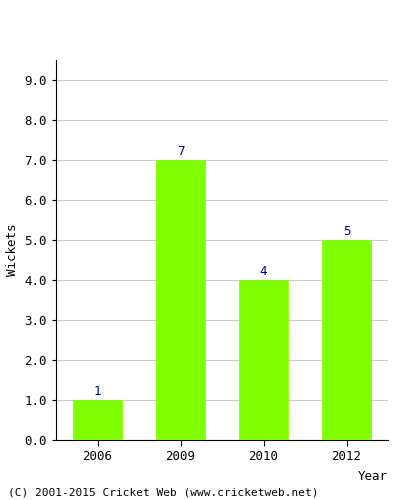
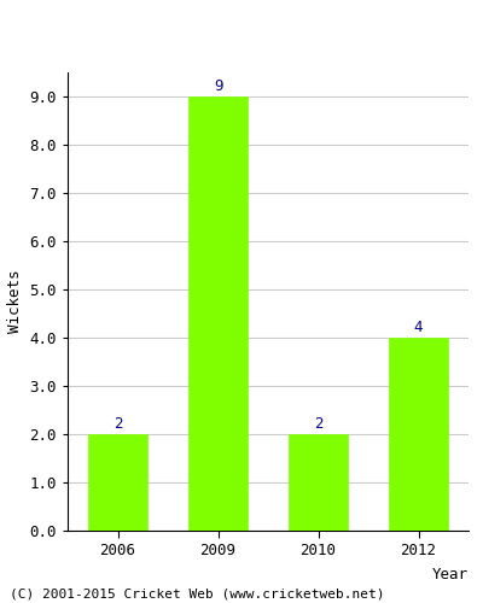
2006: 1 -> 2
2009: 7 -> 9
2010: 4 -> 2
2012: 5 -> 4
